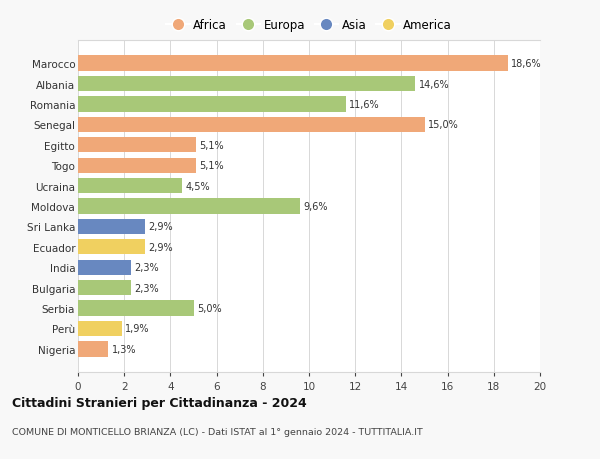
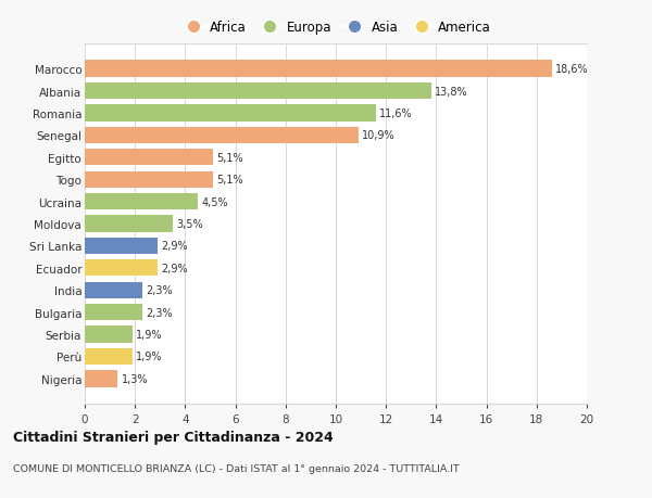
Albania: 14,6% -> 13,8%
Senegal: 15,0% -> 10,9%
Moldova: 9,6% -> 3,5%
Serbia: 5,0% -> 1,9%
